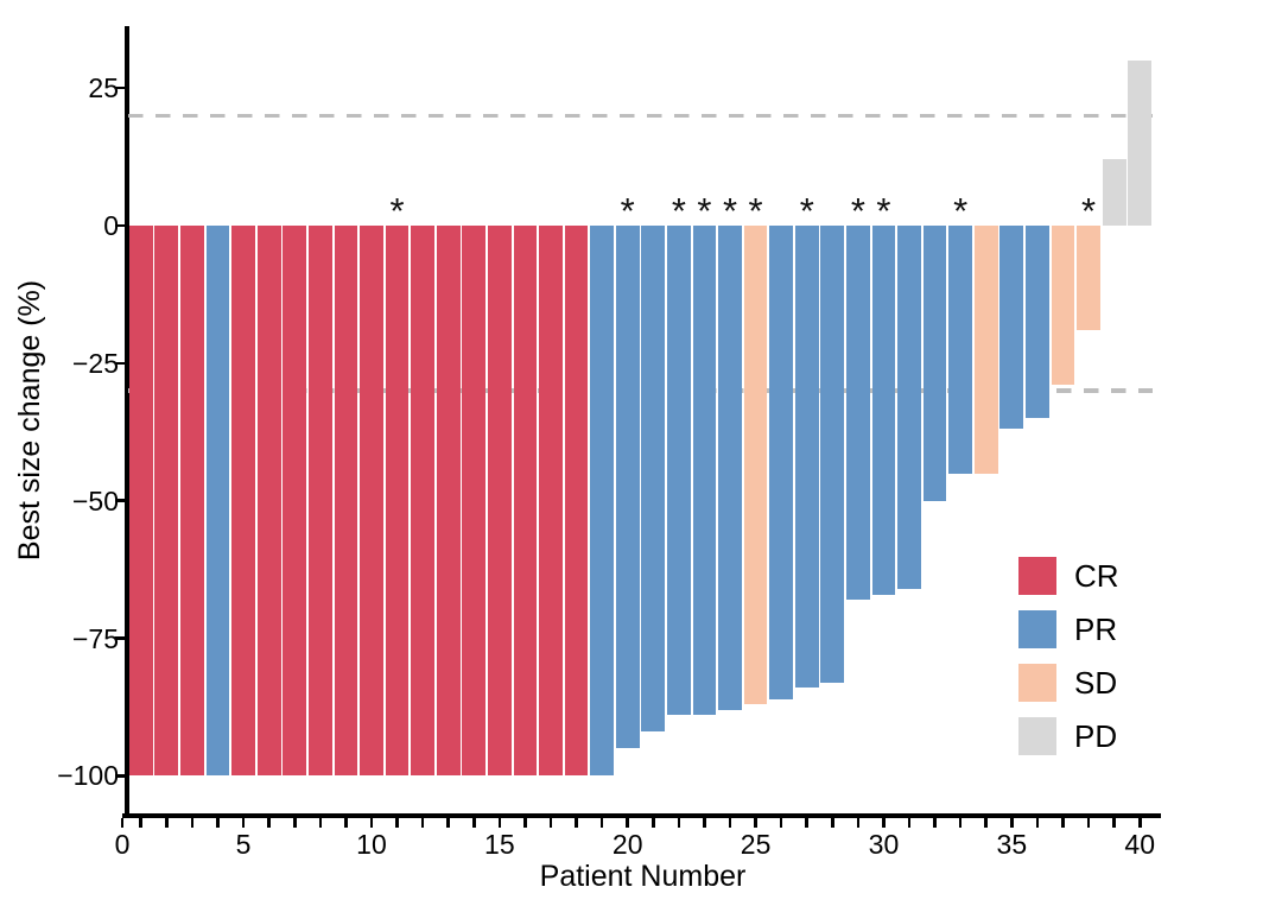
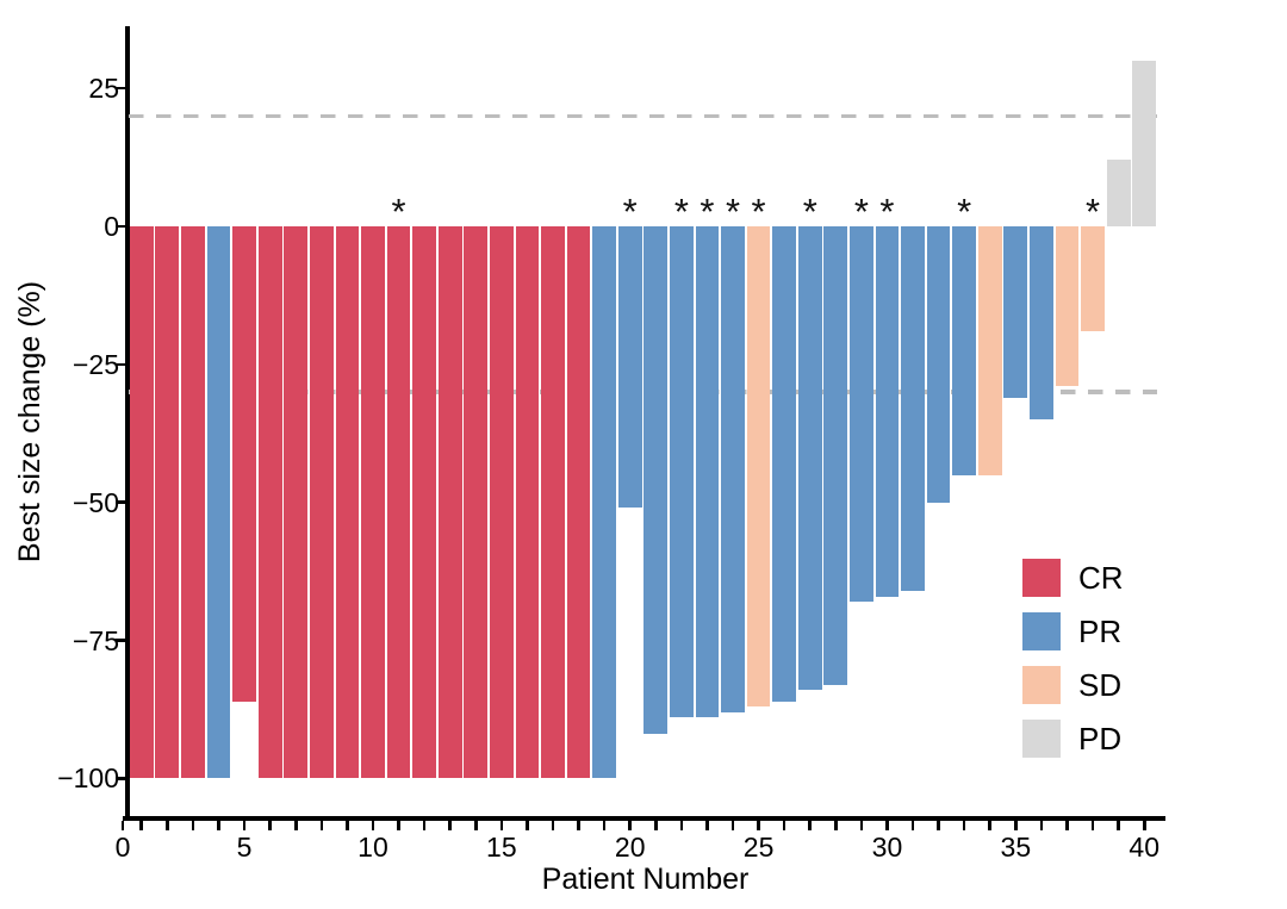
5: -100 -> -86
20: -95 -> -51
35: -37 -> -31
